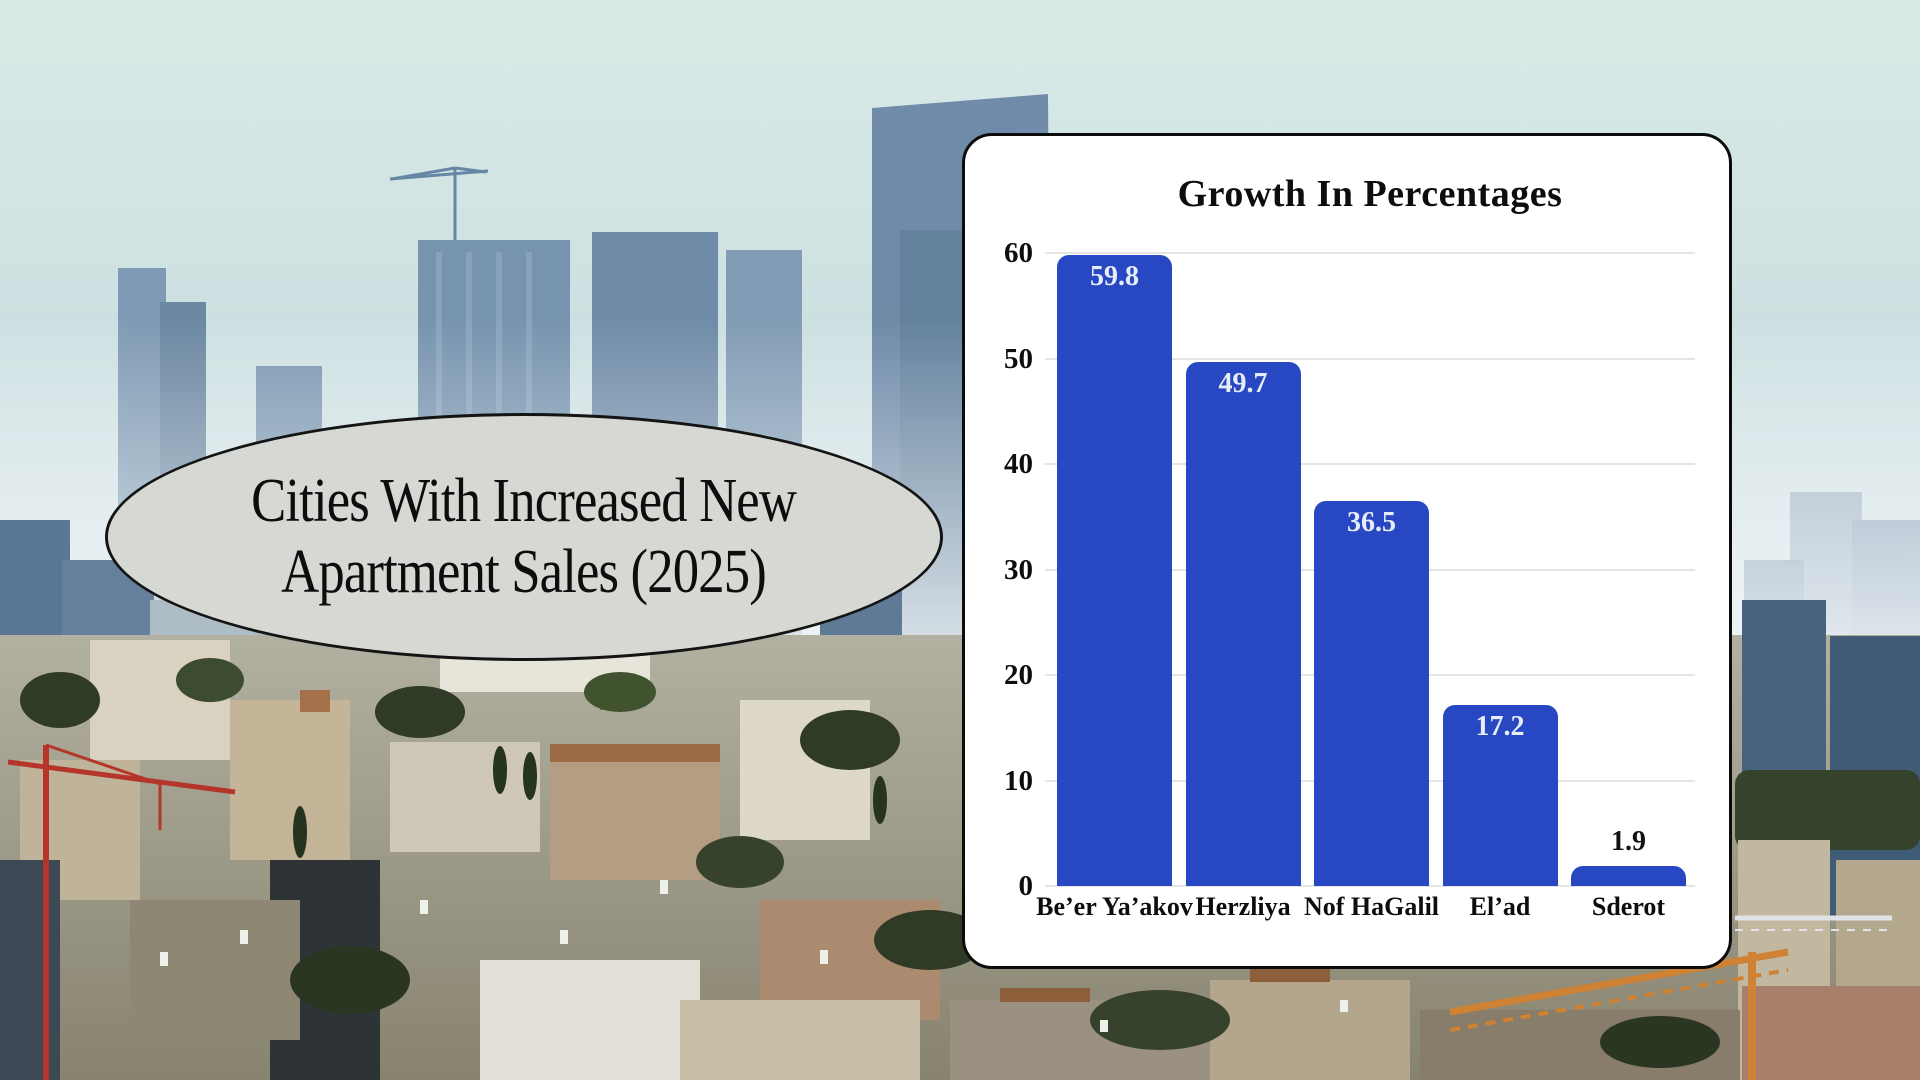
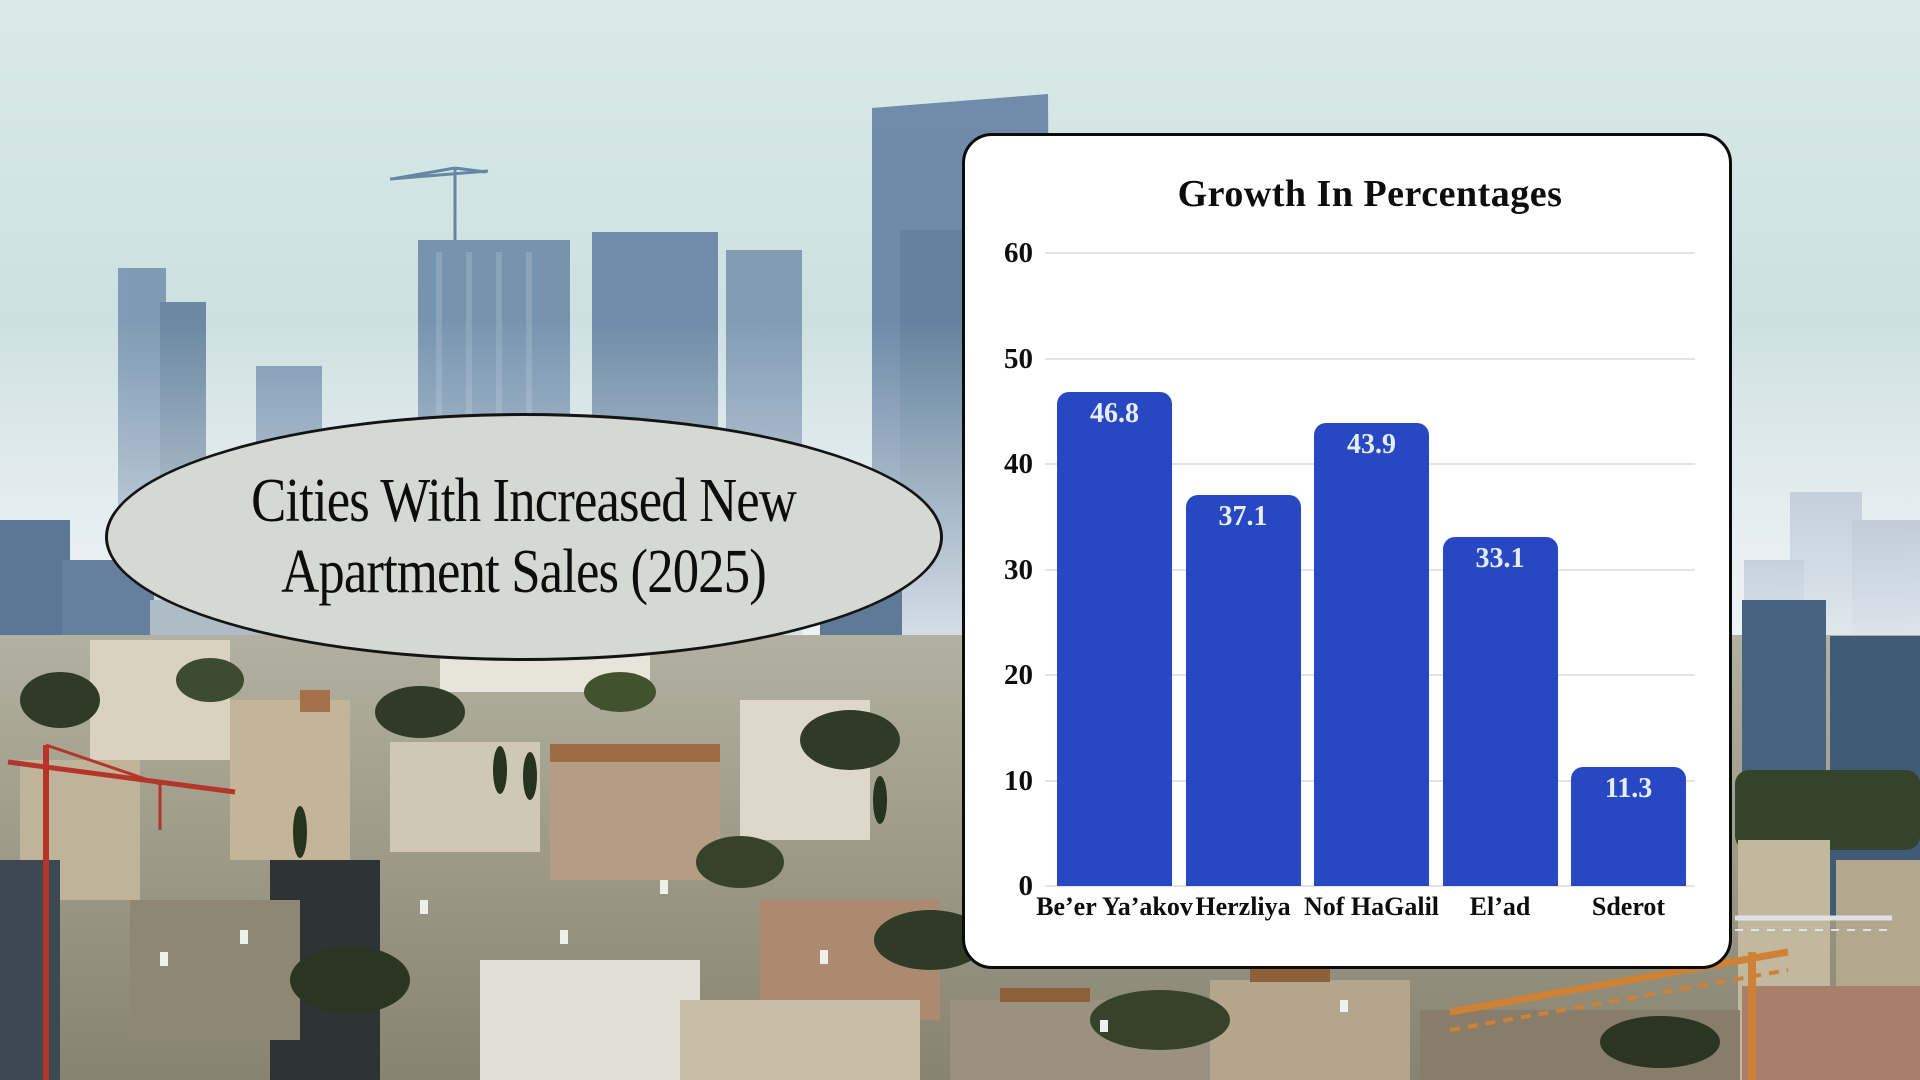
Be’er Ya’akov: 59.8 -> 46.8
Herzliya: 49.7 -> 37.1
Nof HaGalil: 36.5 -> 43.9
El’ad: 17.2 -> 33.1
Sderot: 1.9 -> 11.3
